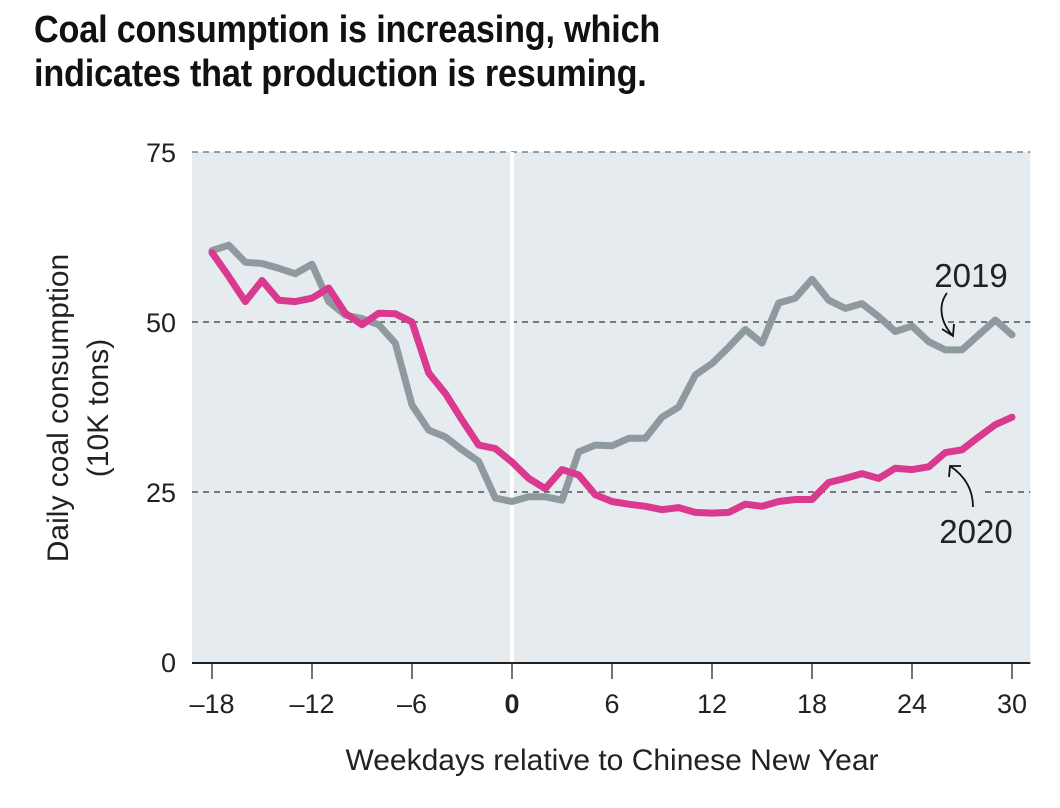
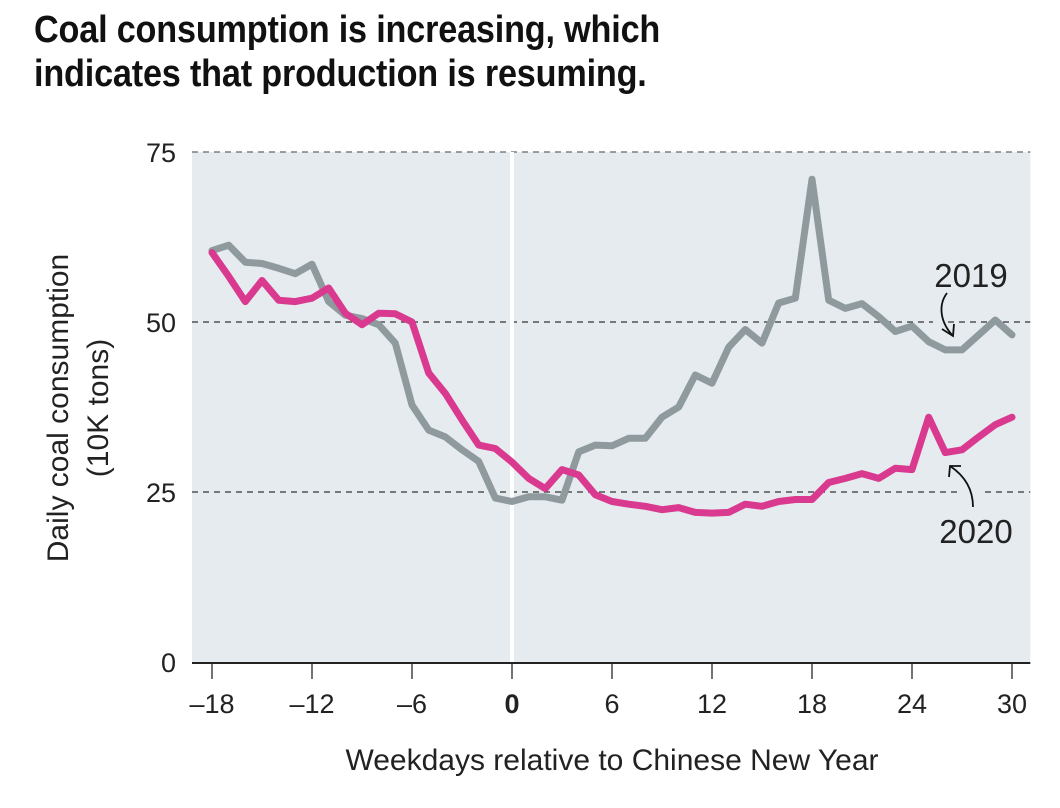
2019/12: 44 -> 41
2019/18: 56 -> 71
2020/25: 29 -> 36
